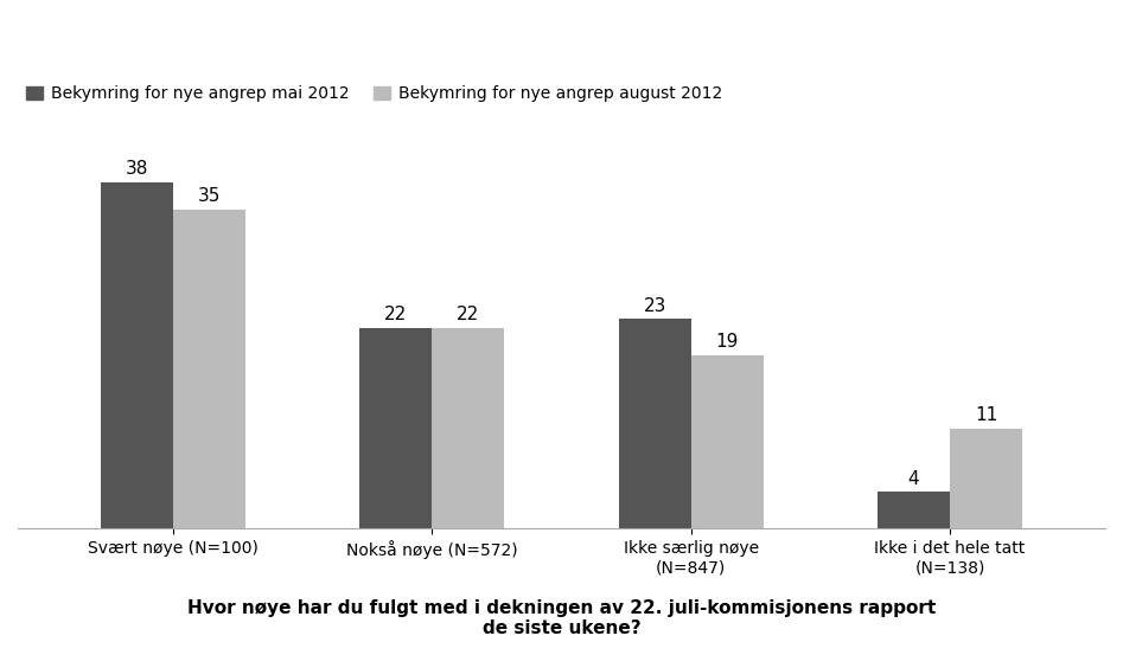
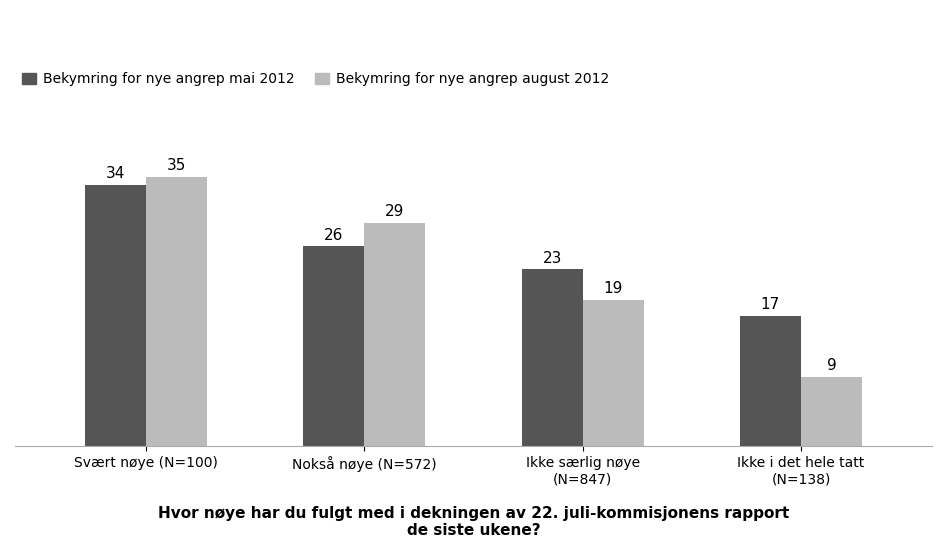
Bekymring for nye angrep mai 2012/Svært nøye (N=100): 38 -> 34
Bekymring for nye angrep mai 2012/Nokså nøye (N=572): 22 -> 26
Bekymring for nye angrep august 2012/Nokså nøye (N=572): 22 -> 29
Bekymring for nye angrep mai 2012/Ikke i det hele tatt (N=138): 4 -> 17
Bekymring for nye angrep august 2012/Ikke i det hele tatt (N=138): 11 -> 9
